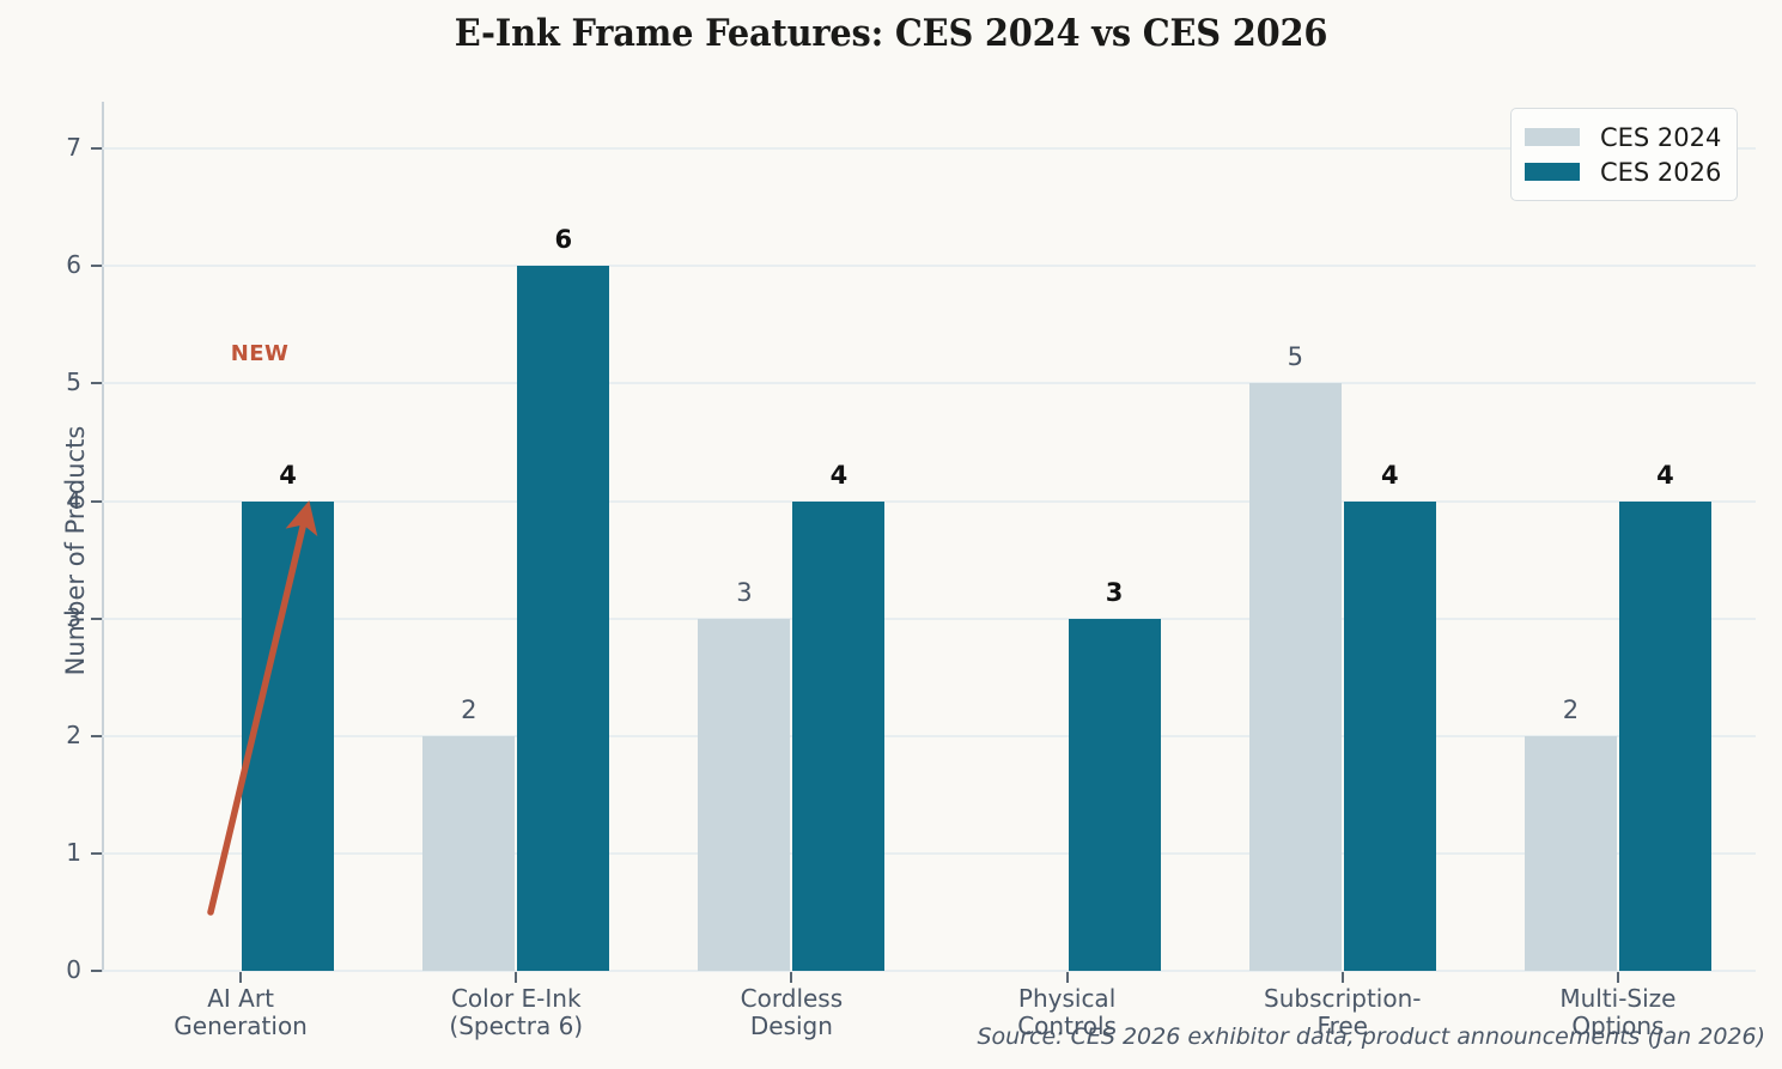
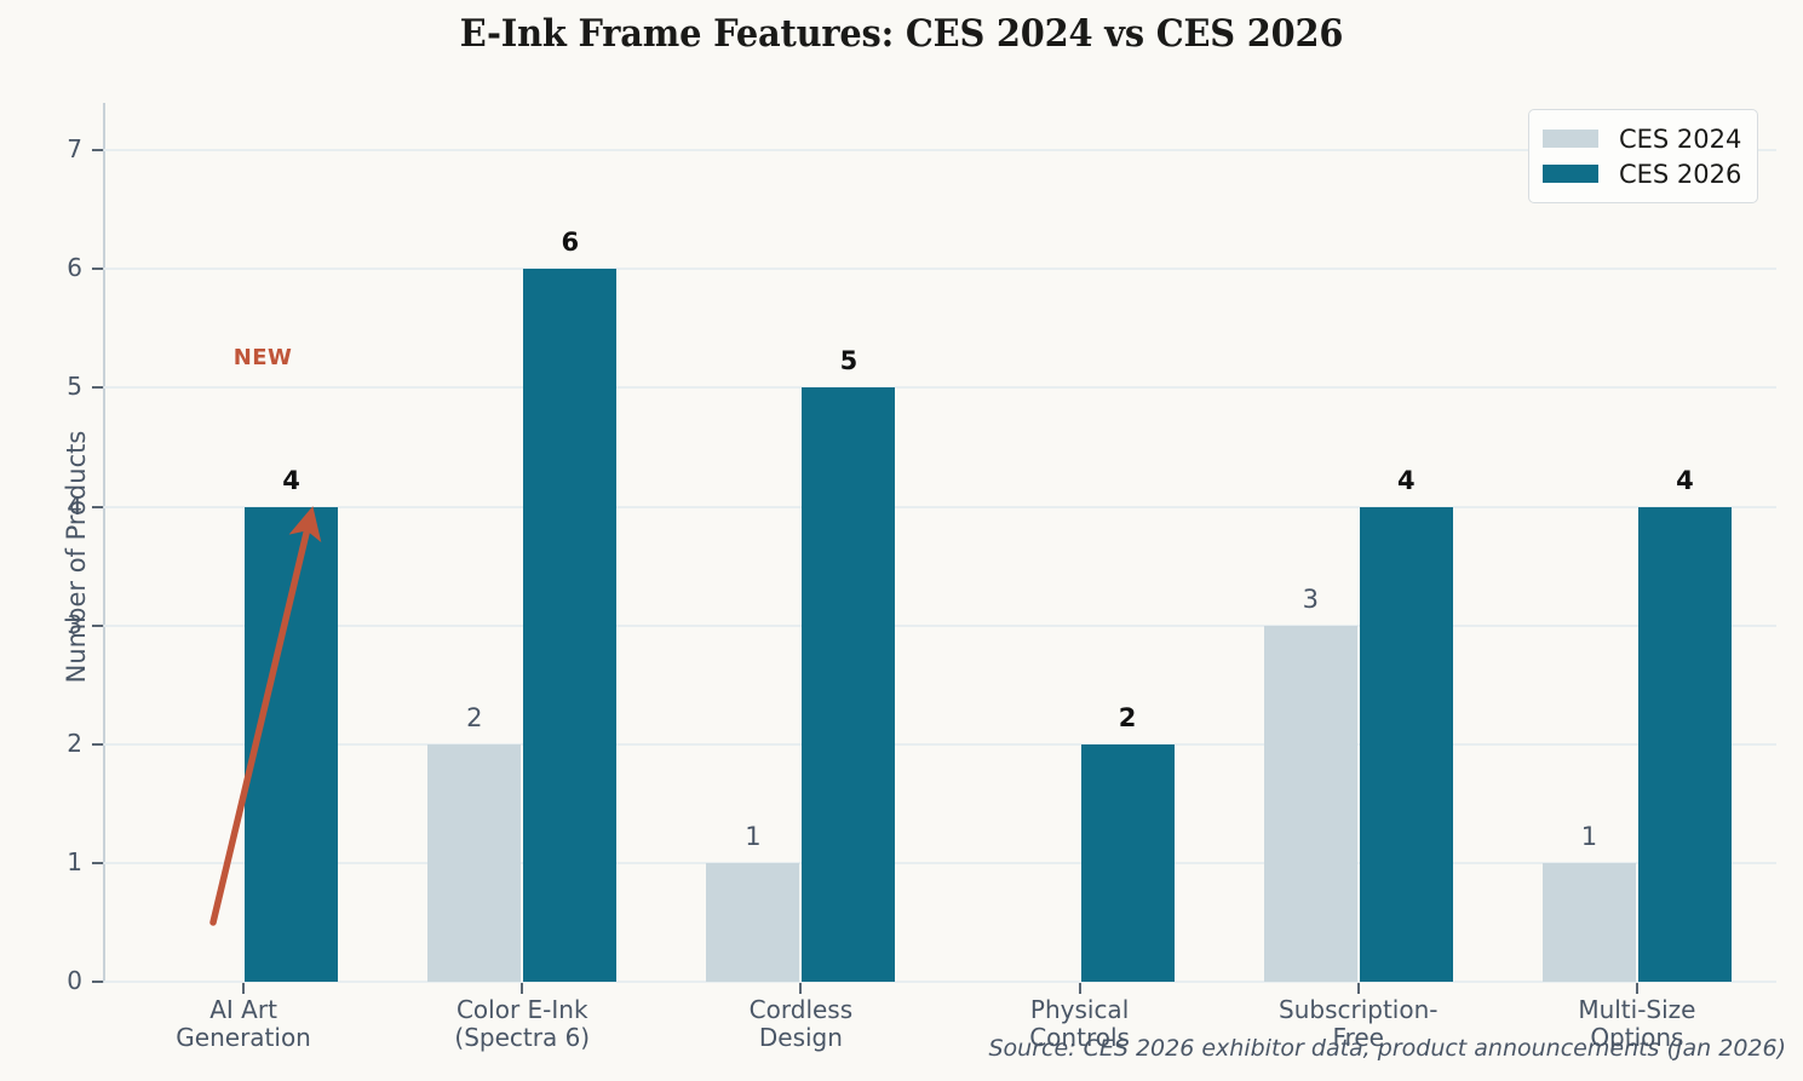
CES 2024/Cordless Design: 3 -> 1
CES 2026/Cordless Design: 4 -> 5
CES 2026/Physical Controls: 3 -> 2
CES 2024/Subscription- Free: 5 -> 3
CES 2024/Multi-Size Options: 2 -> 1
